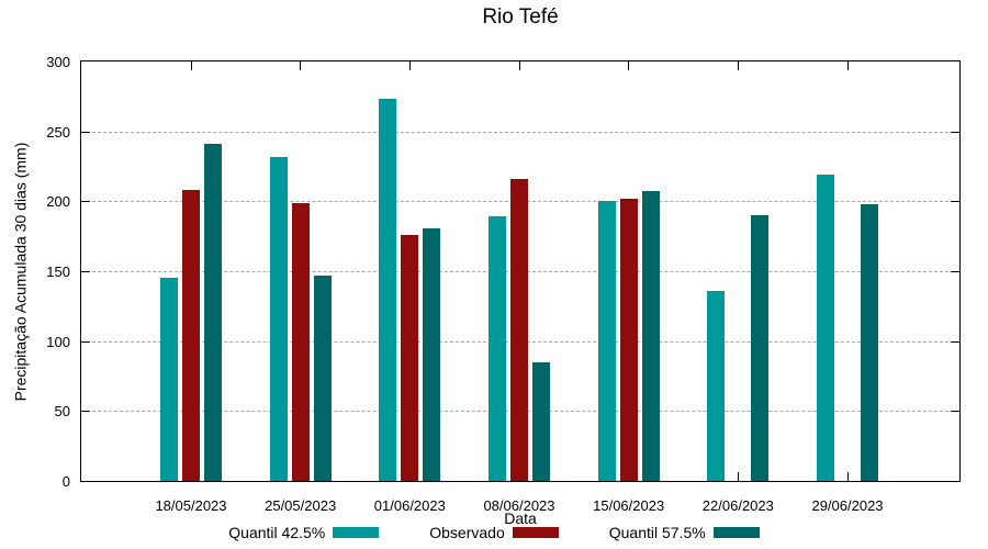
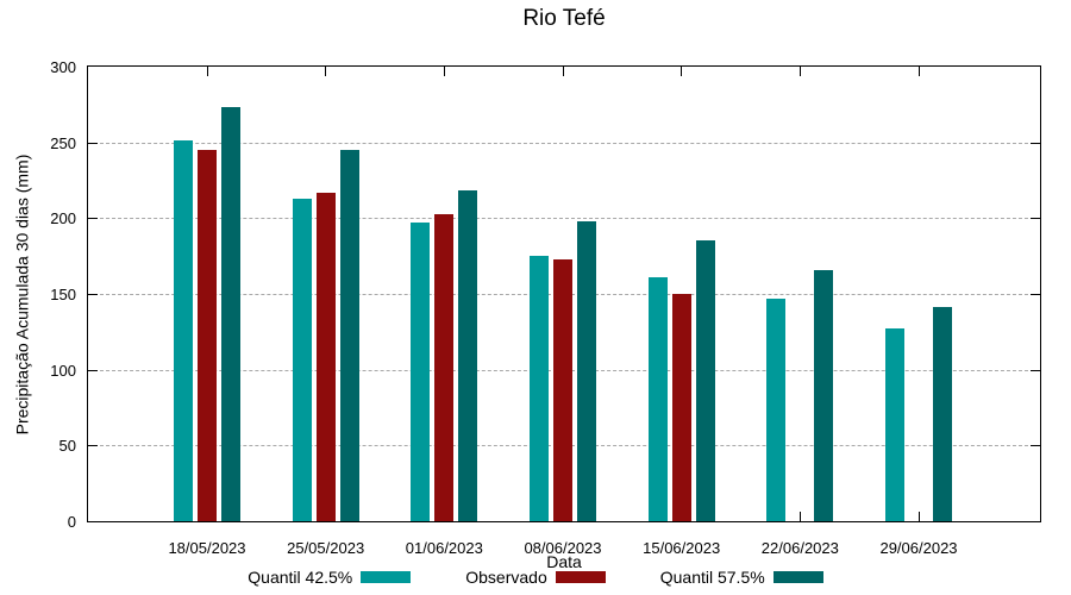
Quantil 42.5%/18/05/2023: 145 -> 251
Observado/18/05/2023: 208 -> 245
Quantil 57.5%/18/05/2023: 241 -> 273
Quantil 42.5%/25/05/2023: 232 -> 213
Observado/25/05/2023: 199 -> 217
Quantil 57.5%/25/05/2023: 147 -> 245
Quantil 42.5%/01/06/2023: 273 -> 197
Observado/01/06/2023: 176 -> 203
Quantil 57.5%/01/06/2023: 181 -> 218
Quantil 42.5%/08/06/2023: 189 -> 175
Observado/08/06/2023: 216 -> 173
Quantil 57.5%/08/06/2023: 85 -> 198
Quantil 42.5%/15/06/2023: 200 -> 161
Observado/15/06/2023: 202 -> 150
Quantil 57.5%/15/06/2023: 207 -> 185
Quantil 42.5%/22/06/2023: 136 -> 147
Quantil 57.5%/22/06/2023: 190 -> 166
Quantil 42.5%/29/06/2023: 219 -> 127
Quantil 57.5%/29/06/2023: 198 -> 141
